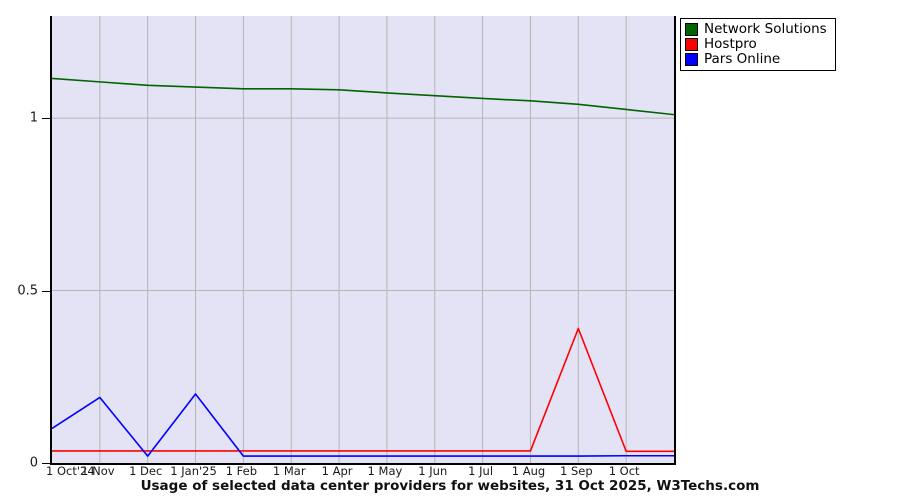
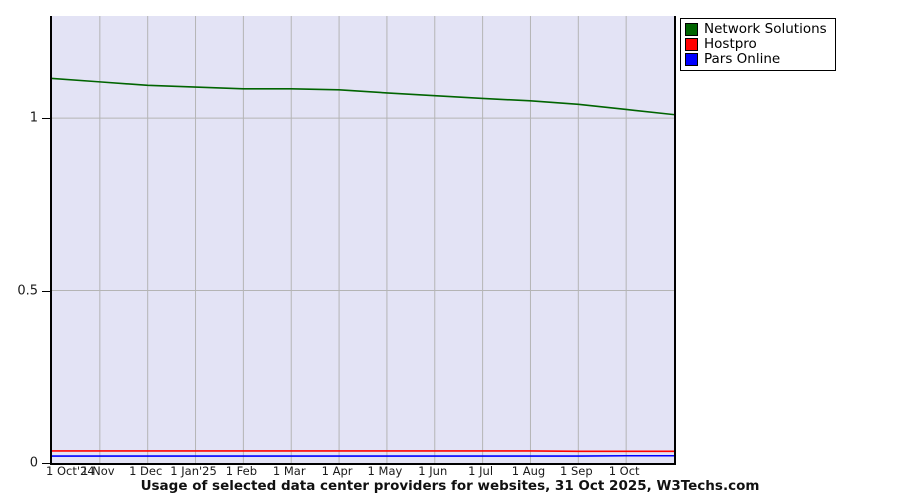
Pars Online/1 Oct'24: 0.10 -> 0.02
Pars Online/1 Nov: 0.19 -> 0.02
Pars Online/1 Jan'25: 0.20 -> 0.02
Hostpro/1 Sep: 0.39 -> 0.03
